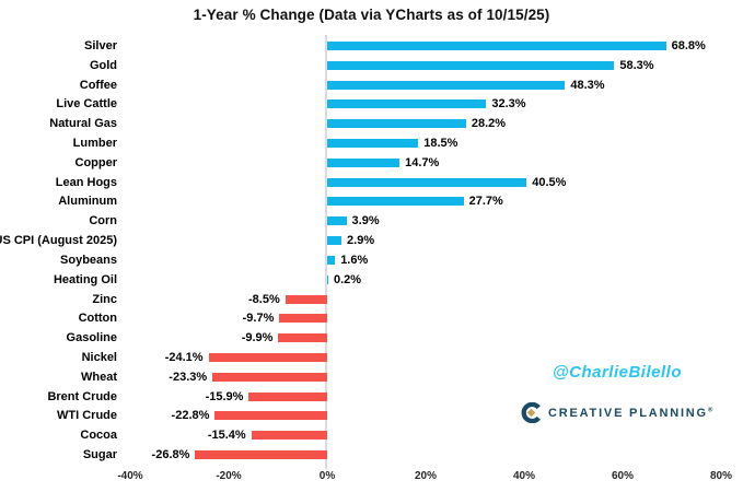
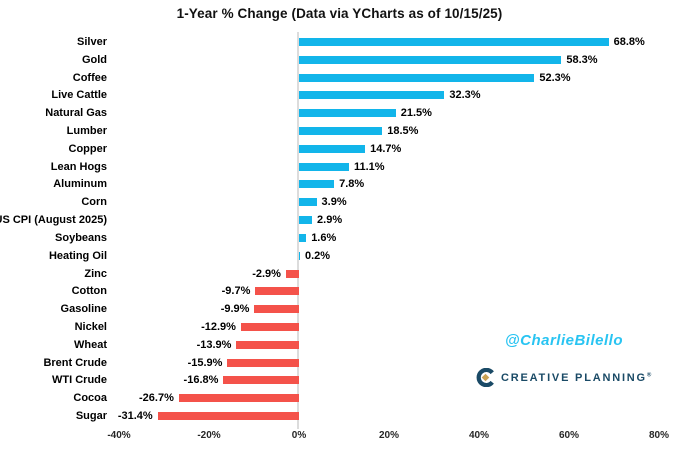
Coffee: 48.3% -> 52.3%
Natural Gas: 28.2% -> 21.5%
Lean Hogs: 40.5% -> 11.1%
Aluminum: 27.7% -> 7.8%
Zinc: -8.5% -> -2.9%
Nickel: -24.1% -> -12.9%
Wheat: -23.3% -> -13.9%
WTI Crude: -22.8% -> -16.8%
Cocoa: -15.4% -> -26.7%
Sugar: -26.8% -> -31.4%
